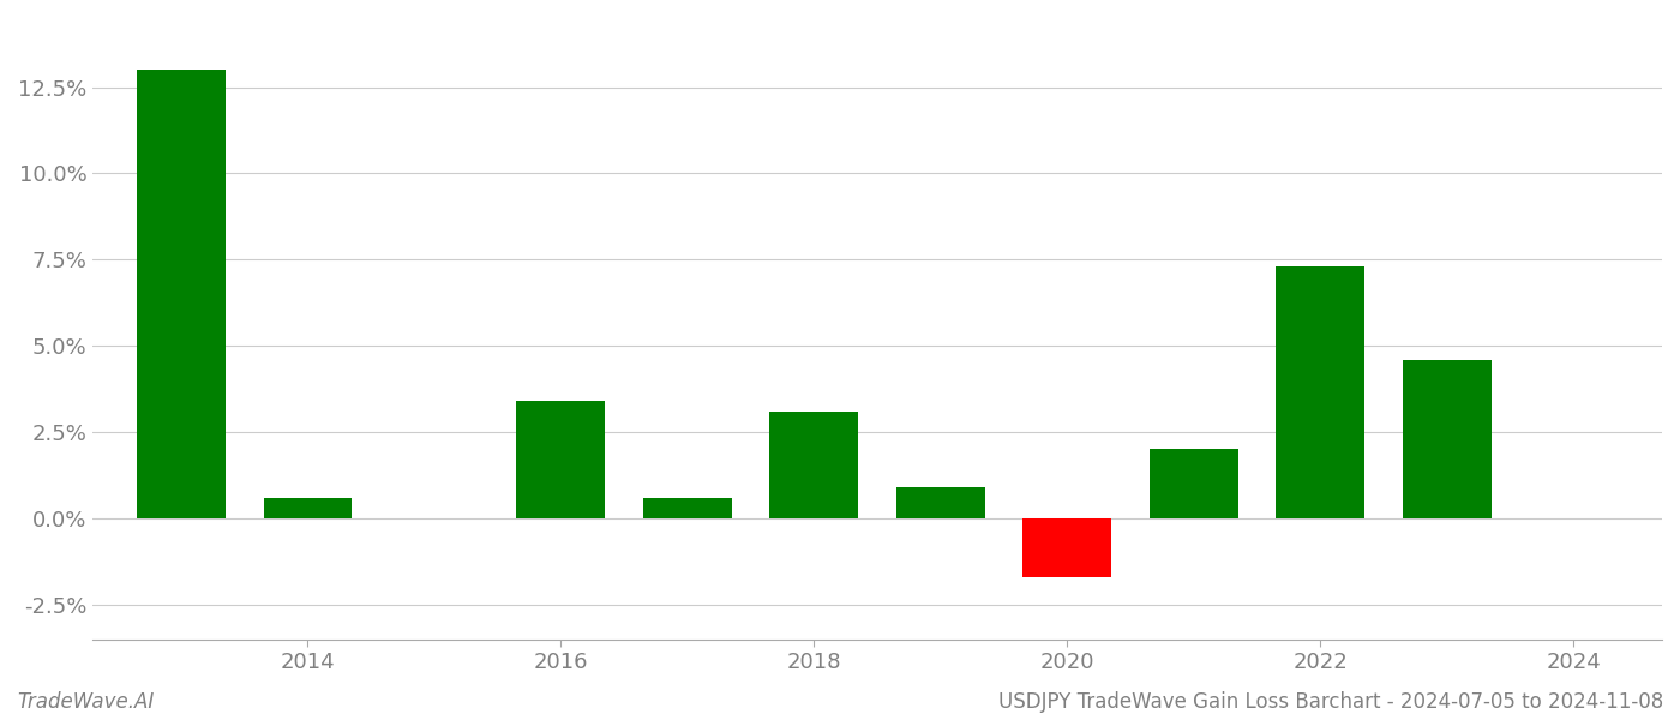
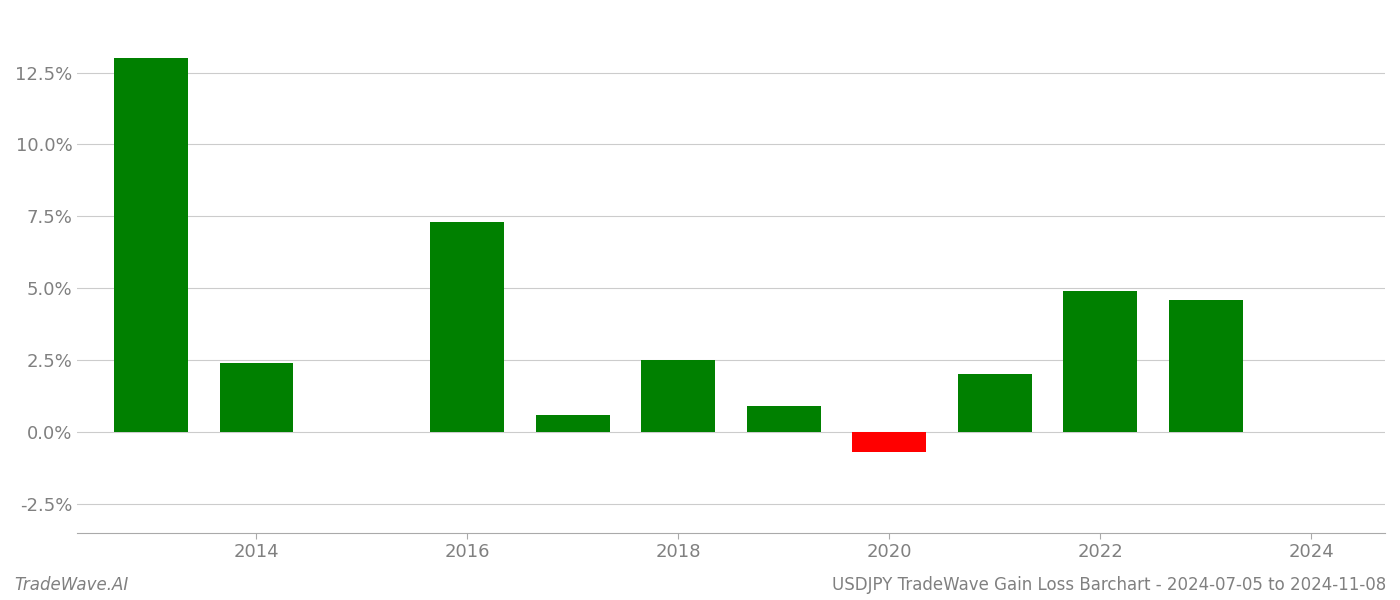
2014: 0.6% -> 2.4%
2016: 3.4% -> 7.3%
2018: 3.1% -> 2.5%
2020: -1.7% -> -0.7%
2022: 7.3% -> 4.9%
